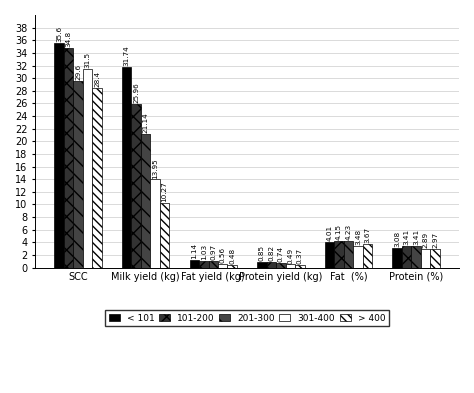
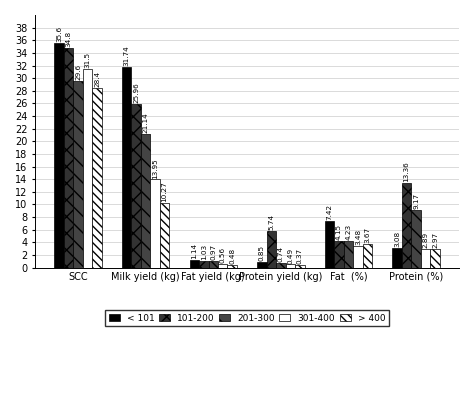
101-200/Protein yield (kg): 0.82 -> 5.74
< 101/Fat (%): 4.01 -> 7.42
101-200/Protein (%): 3.41 -> 13.36
201-300/Protein (%): 3.41 -> 9.17
